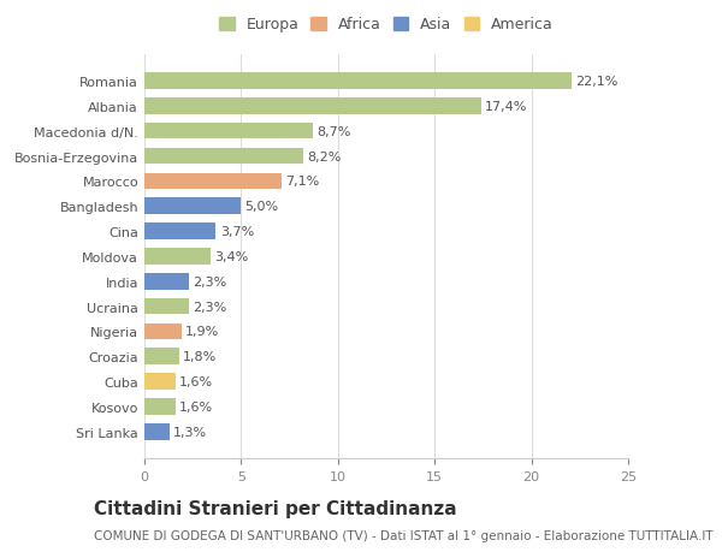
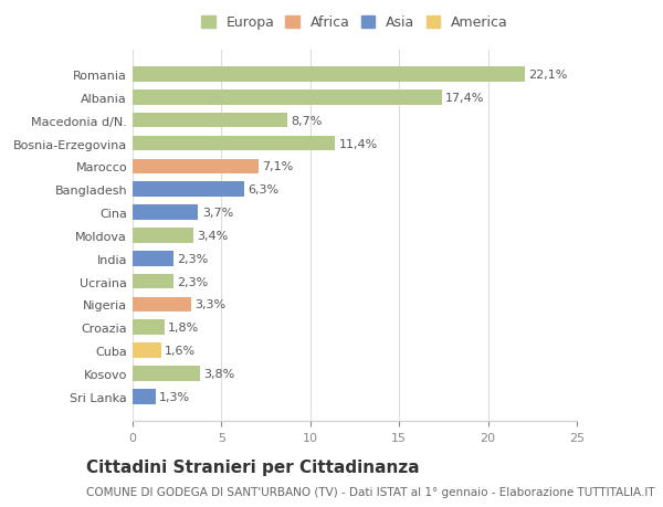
Bosnia-Erzegovina: 8,2% -> 11,4%
Bangladesh: 5,0% -> 6,3%
Nigeria: 1,9% -> 3,3%
Kosovo: 1,6% -> 3,8%
